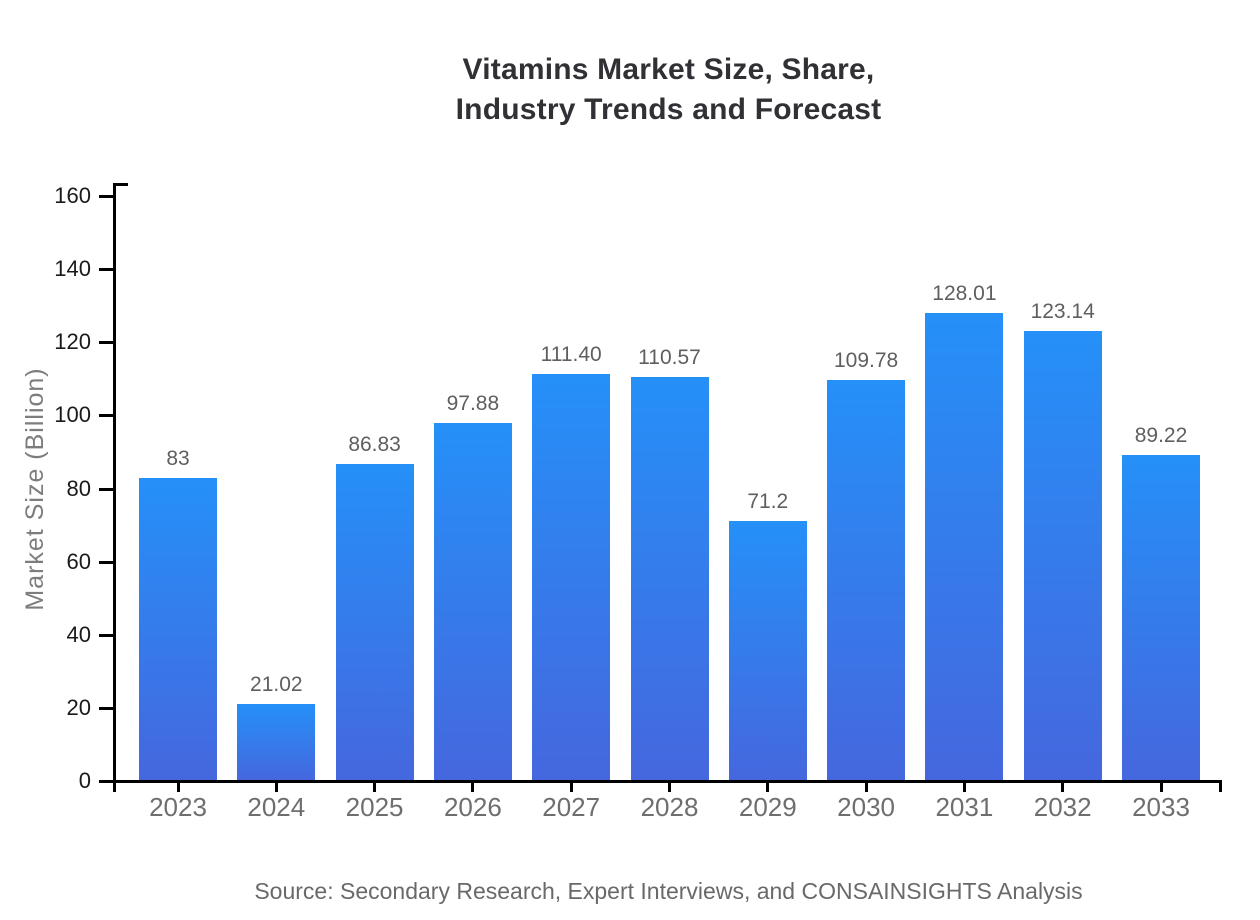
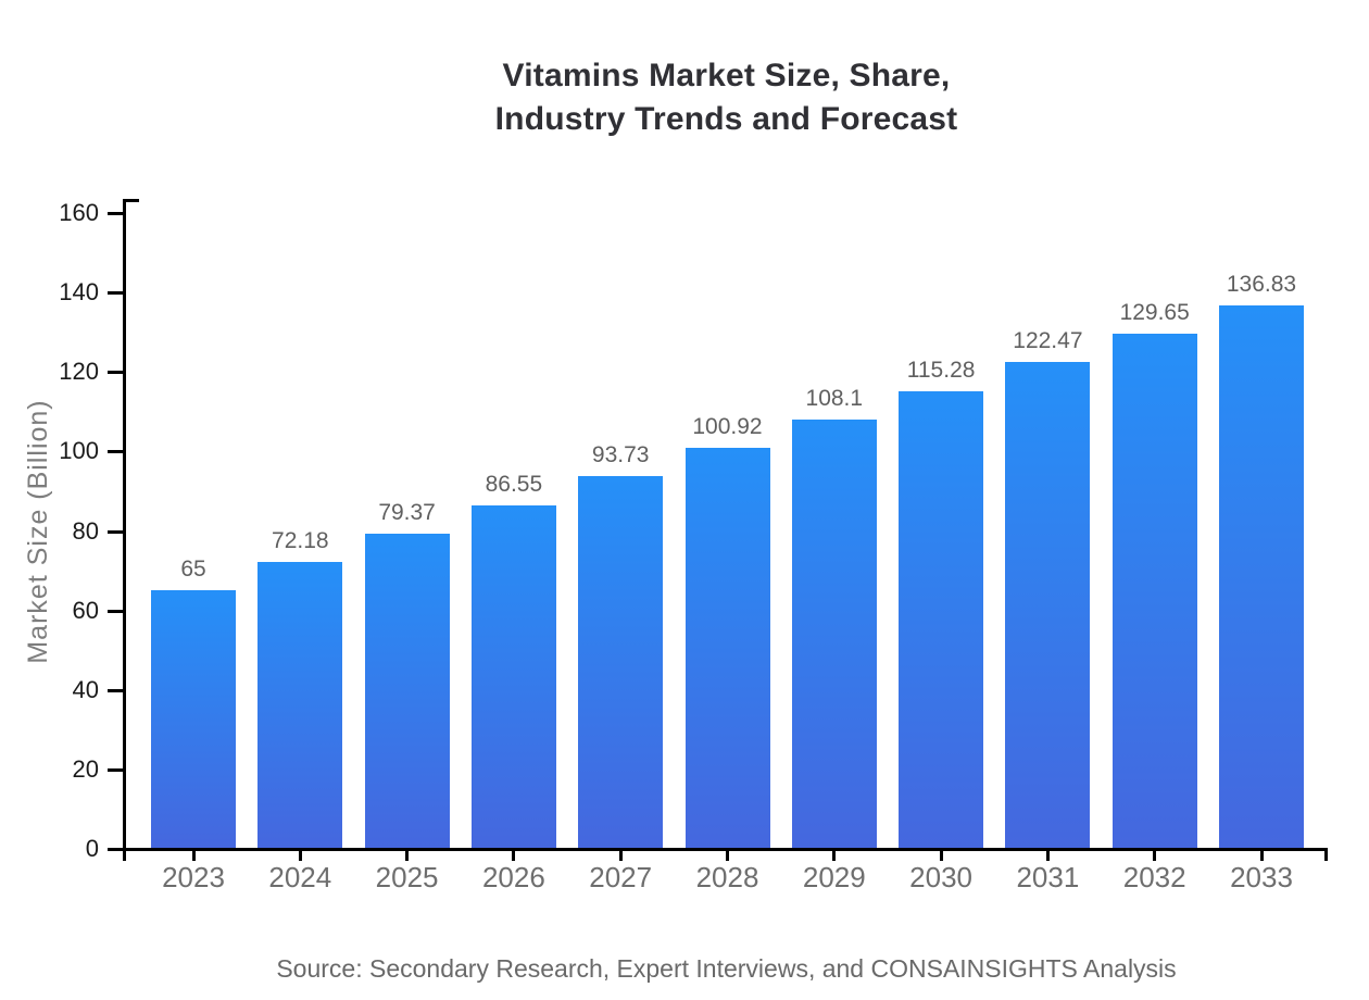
2023: 83 -> 65
2024: 21.02 -> 72.18
2025: 86.83 -> 79.37
2026: 97.88 -> 86.55
2027: 111.40 -> 93.73
2028: 110.57 -> 100.92
2029: 71.2 -> 108.1
2030: 109.78 -> 115.28
2031: 128.01 -> 122.47
2032: 123.14 -> 129.65
2033: 89.22 -> 136.83
